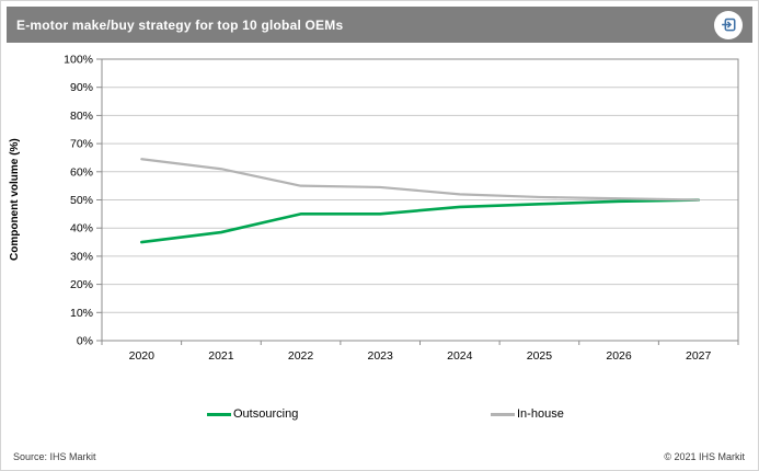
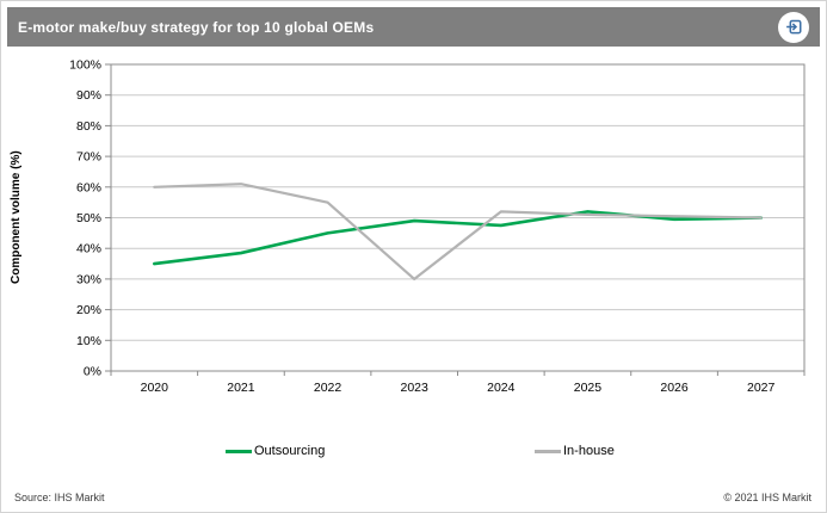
In-house/2020: 64% -> 60%
Outsourcing/2023: 45% -> 49%
In-house/2023: 54% -> 30%
Outsourcing/2025: 48% -> 52%
